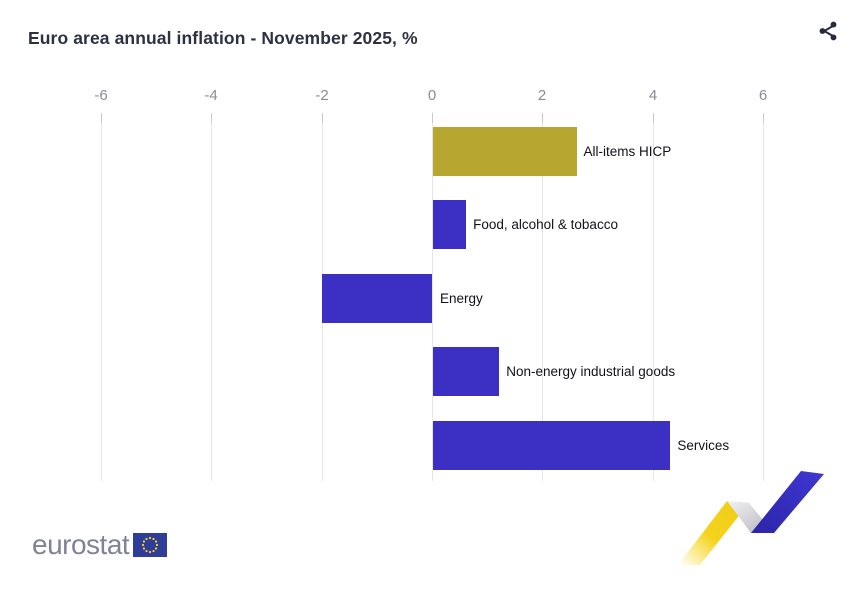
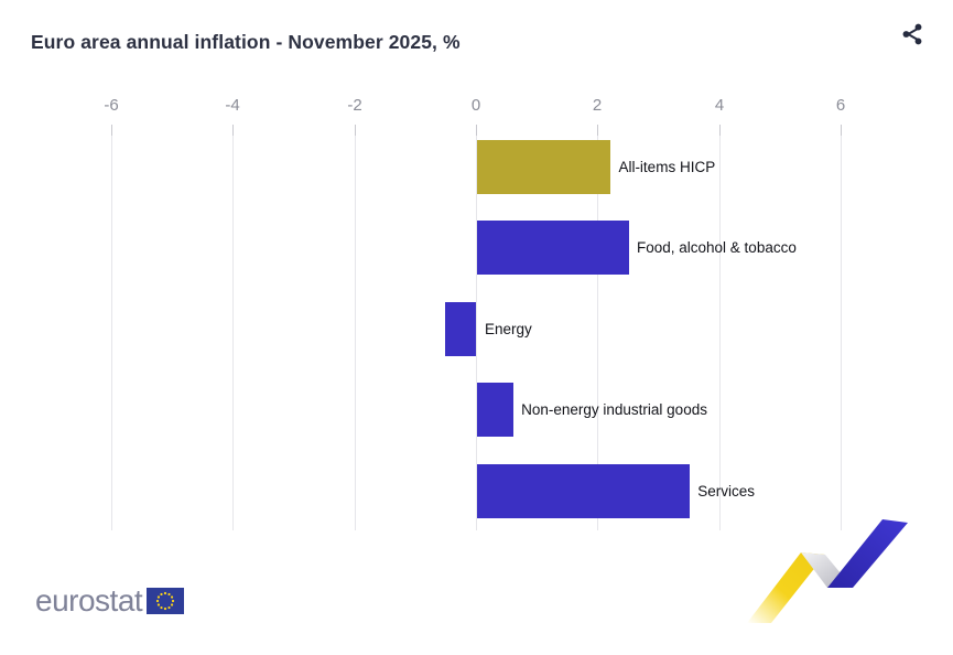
All-items HICP: 2.6 -> 2.2
Food, alcohol & tobacco: 0.6 -> 2.5
Energy: -2.0 -> -0.5
Non-energy industrial goods: 1.2 -> 0.6
Services: 4.3 -> 3.5
